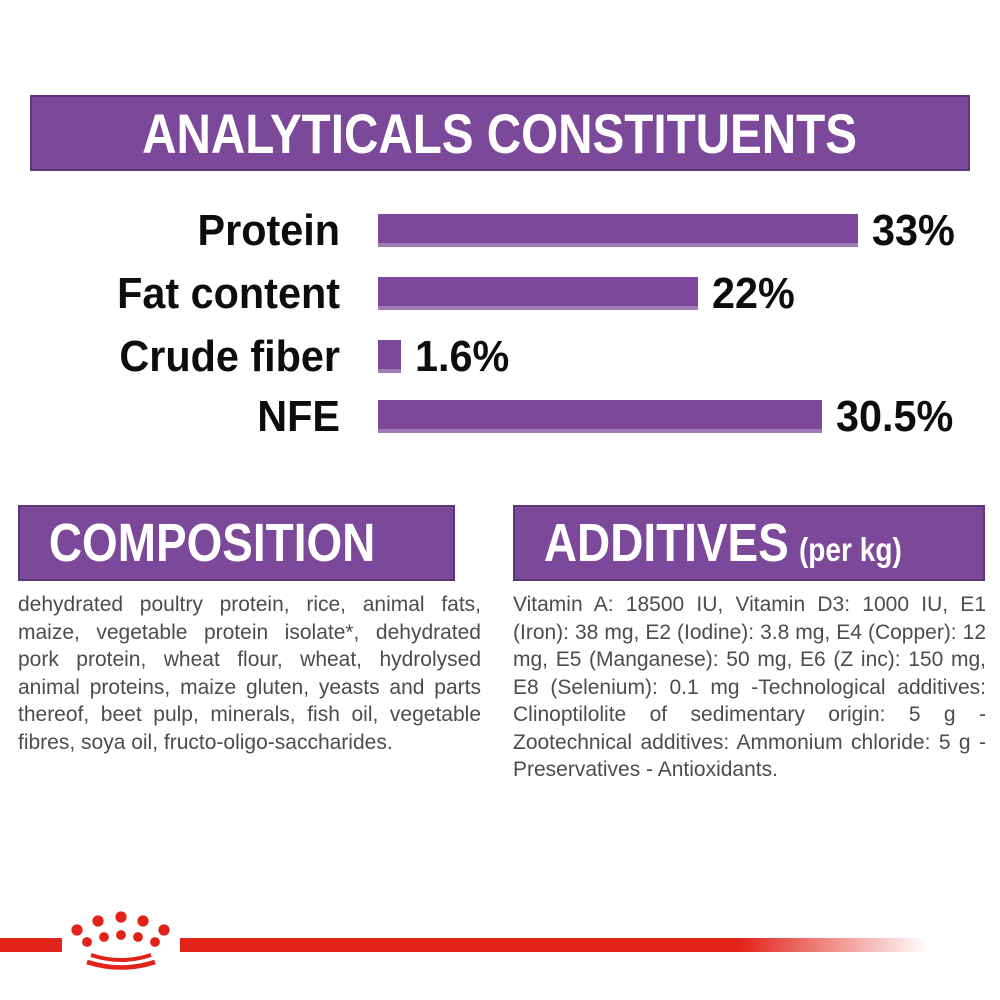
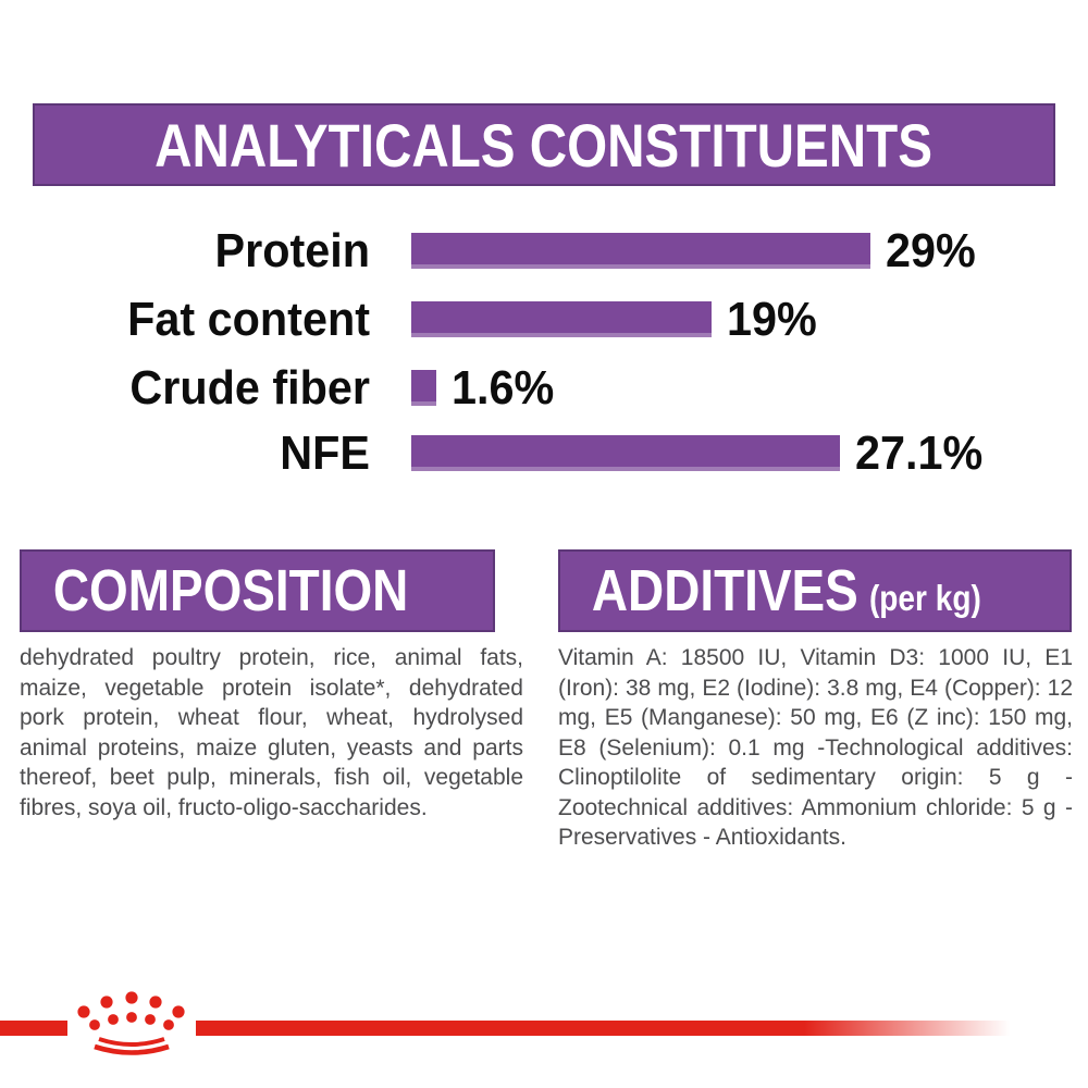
Protein: 33% -> 29%
Fat content: 22% -> 19%
NFE: 30.5% -> 27.1%
